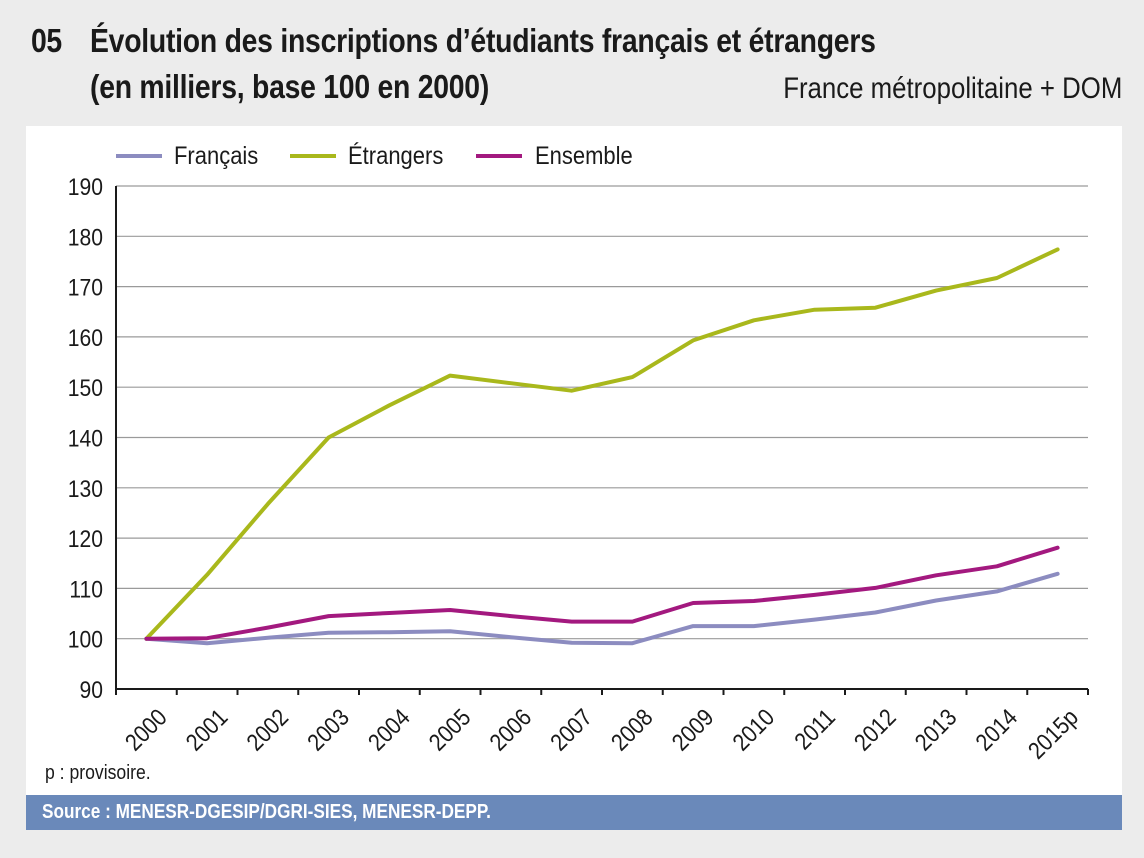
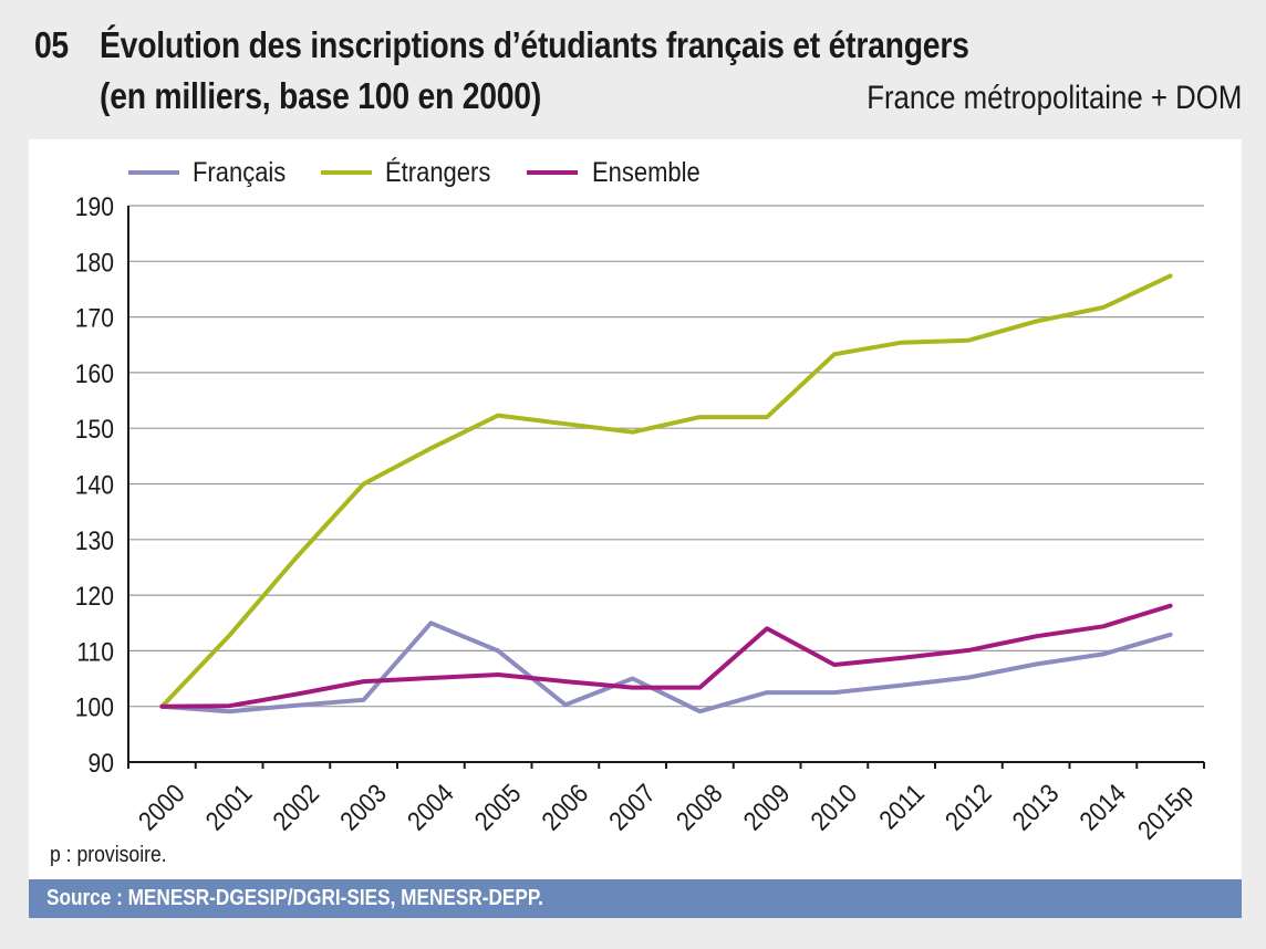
Français/2004: 101 -> 115
Français/2005: 102 -> 110
Français/2007: 99 -> 105
Étrangers/2009: 159 -> 152
Ensemble/2009: 107 -> 114
